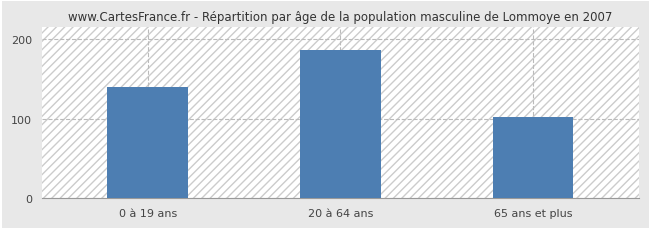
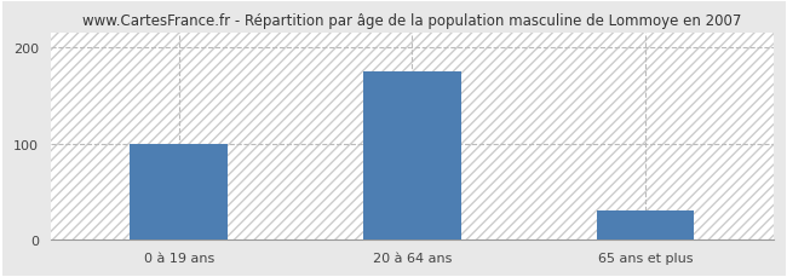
0 à 19 ans: 140 -> 100
20 à 64 ans: 186 -> 175
65 ans et plus: 102 -> 30
